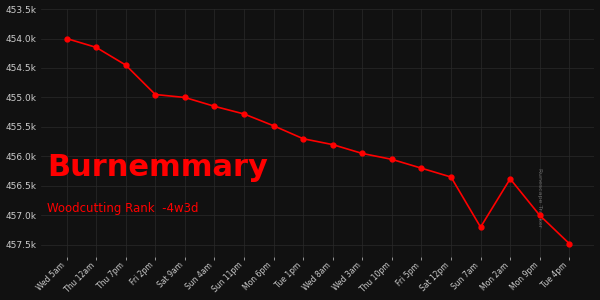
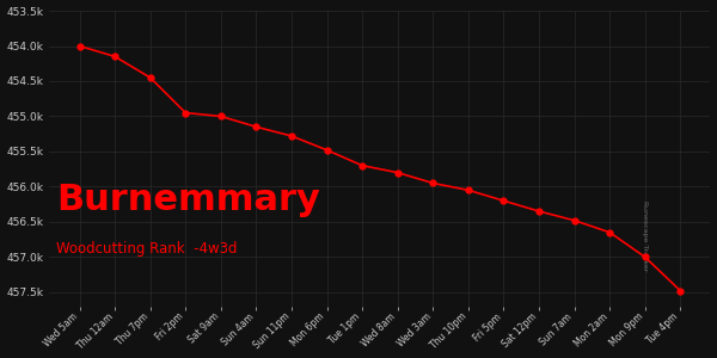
Sun 7am: 457.20k -> 456.48k
Mon 2am: 456.38k -> 456.65k
